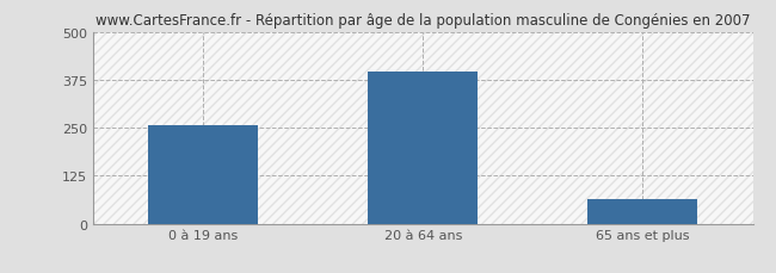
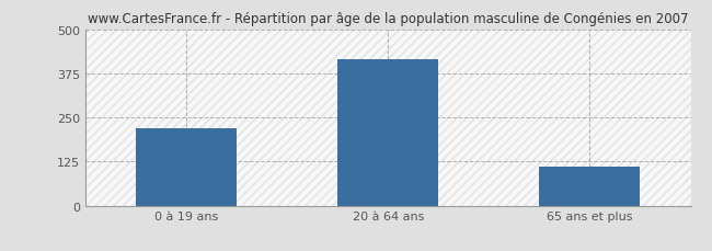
0 à 19 ans: 255 -> 220
20 à 64 ans: 395 -> 415
65 ans et plus: 65 -> 110
